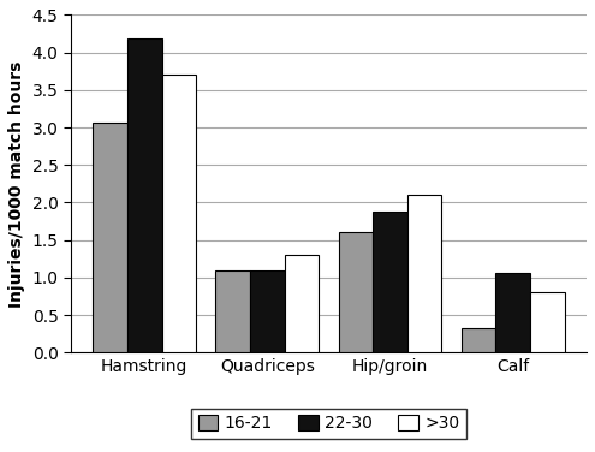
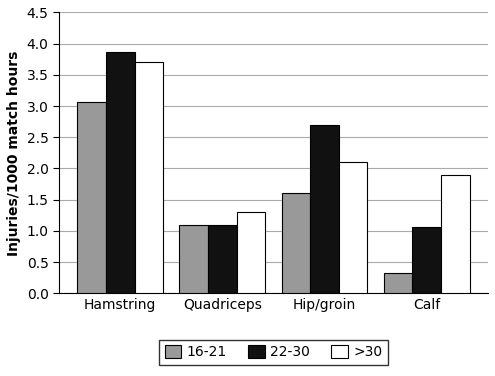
22-30/Hamstring: 4.18 -> 3.87
22-30/Hip/groin: 1.88 -> 2.70
>30/Calf: 0.8 -> 1.9
